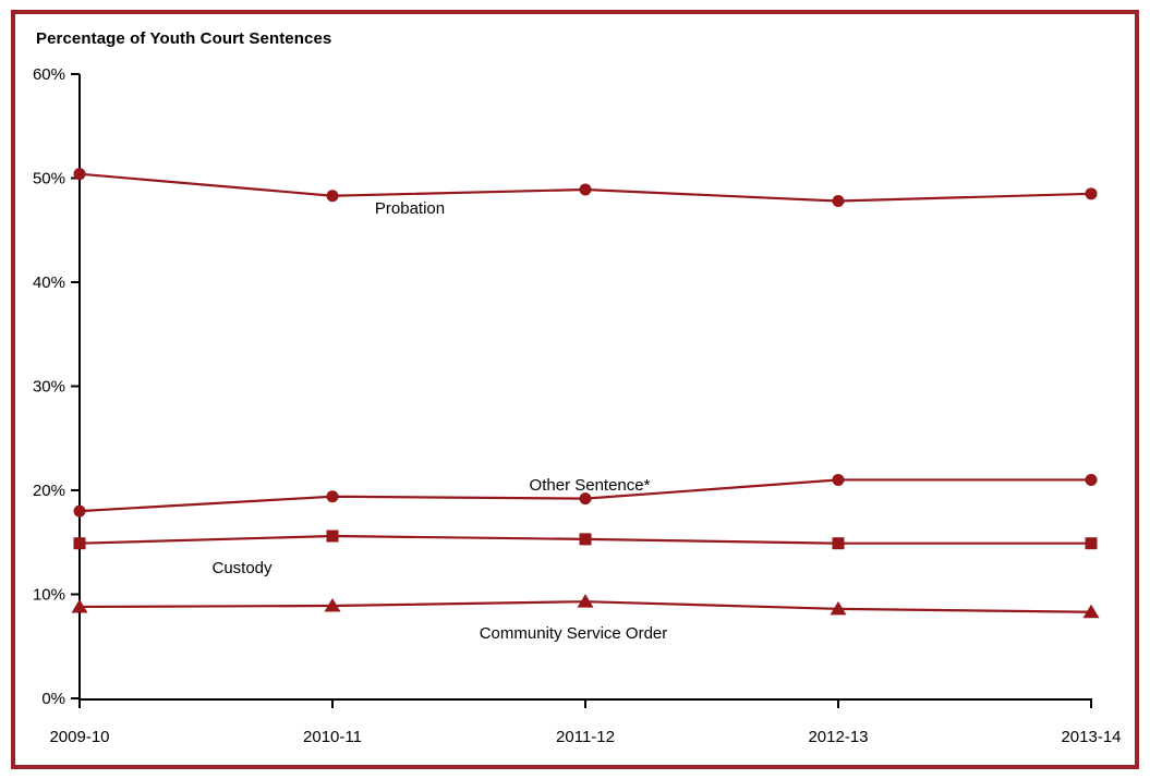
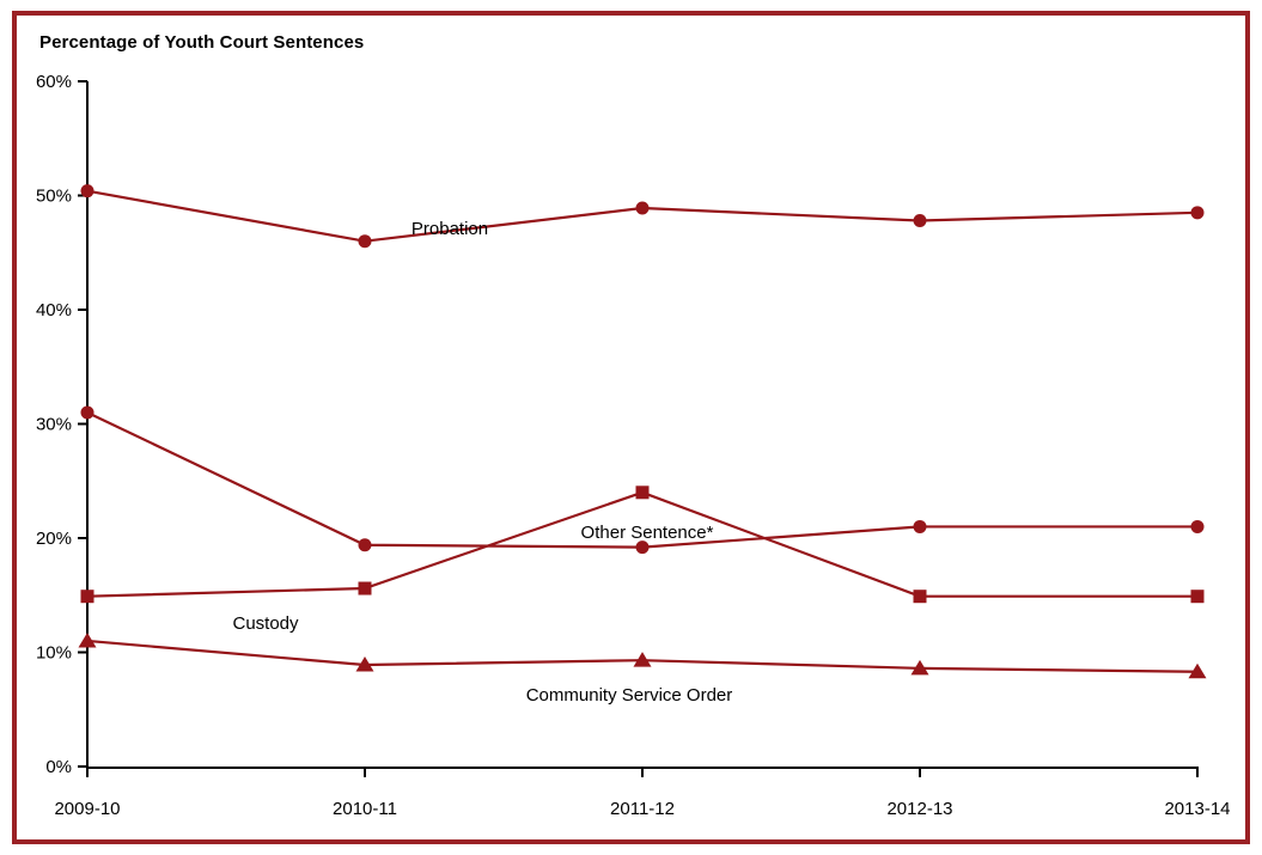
Other Sentence*/2009-10: 18% -> 31%
Community Service Order/2009-10: 9% -> 11%
Probation/2010-11: 48% -> 46%
Custody/2011-12: 15% -> 24%
